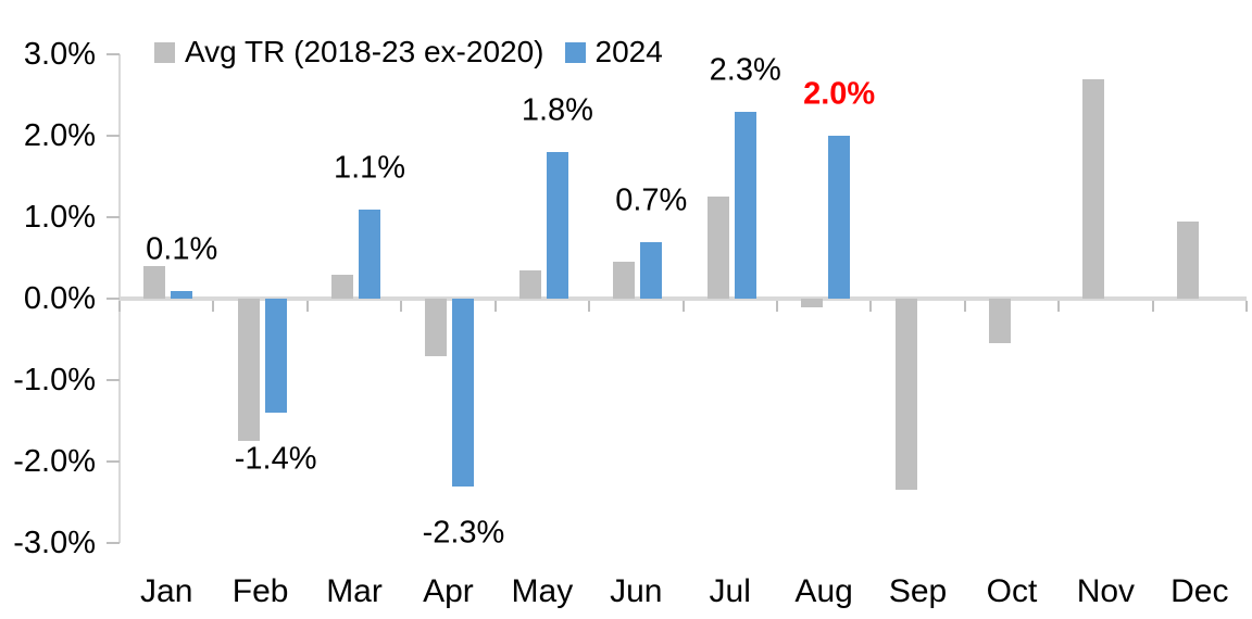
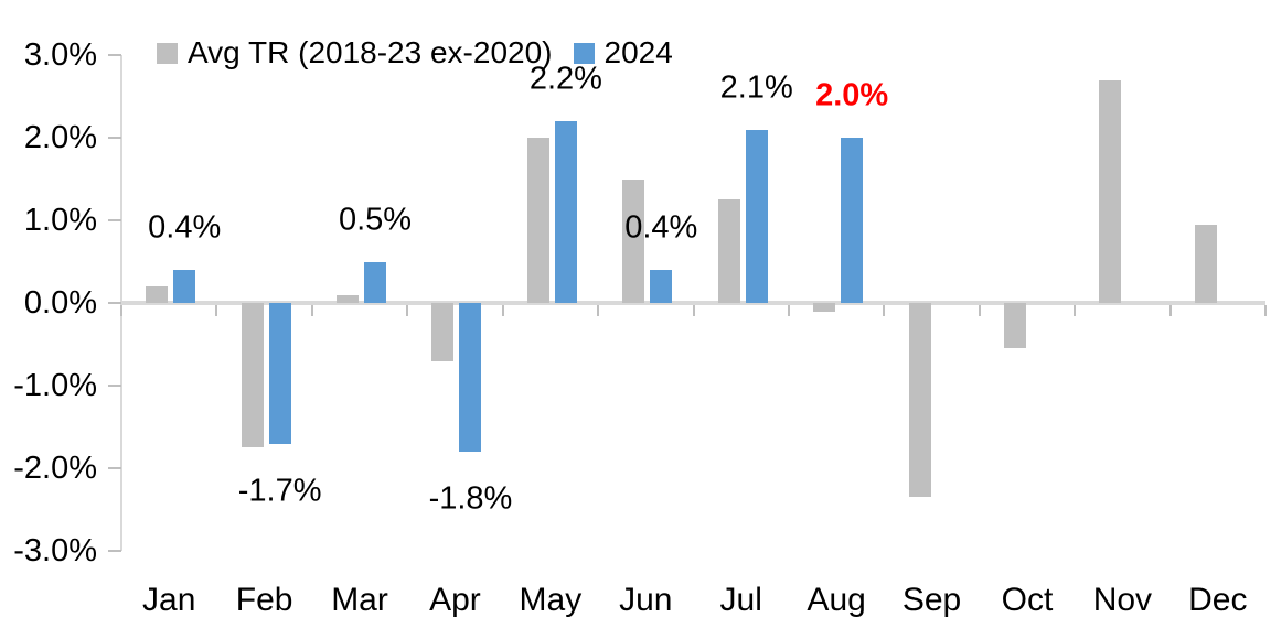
Avg TR (2018-23 ex-2020)/Jan: 0.4% -> 0.2%
2024/Jan: 0.1% -> 0.4%
2024/Feb: -1.4% -> -1.7%
Avg TR (2018-23 ex-2020)/Mar: 0.3% -> 0.1%
2024/Mar: 1.1% -> 0.5%
2024/Apr: -2.3% -> -1.8%
Avg TR (2018-23 ex-2020)/May: 0.3% -> 2.0%
2024/May: 1.8% -> 2.2%
Avg TR (2018-23 ex-2020)/Jun: 0.5% -> 1.5%
2024/Jun: 0.7% -> 0.4%
2024/Jul: 2.3% -> 2.1%
